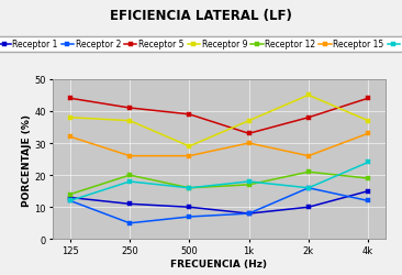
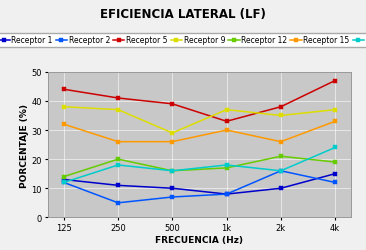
Receptor 9/2k: 45 -> 35
Receptor 5/4k: 44 -> 47
